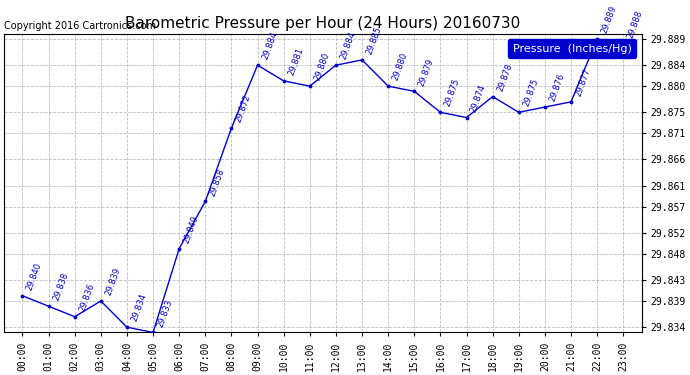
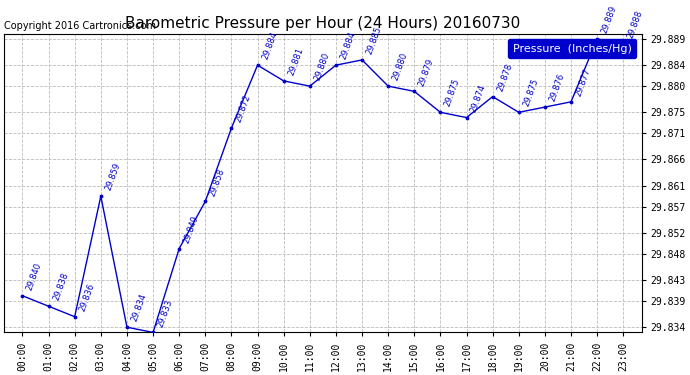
03:00: 29.839 -> 29.859
